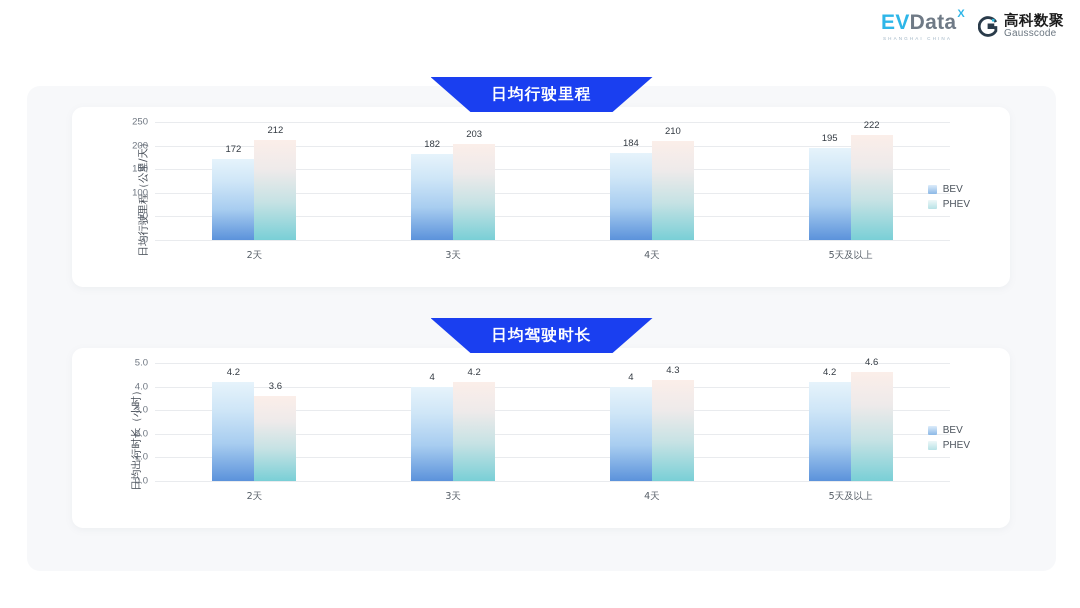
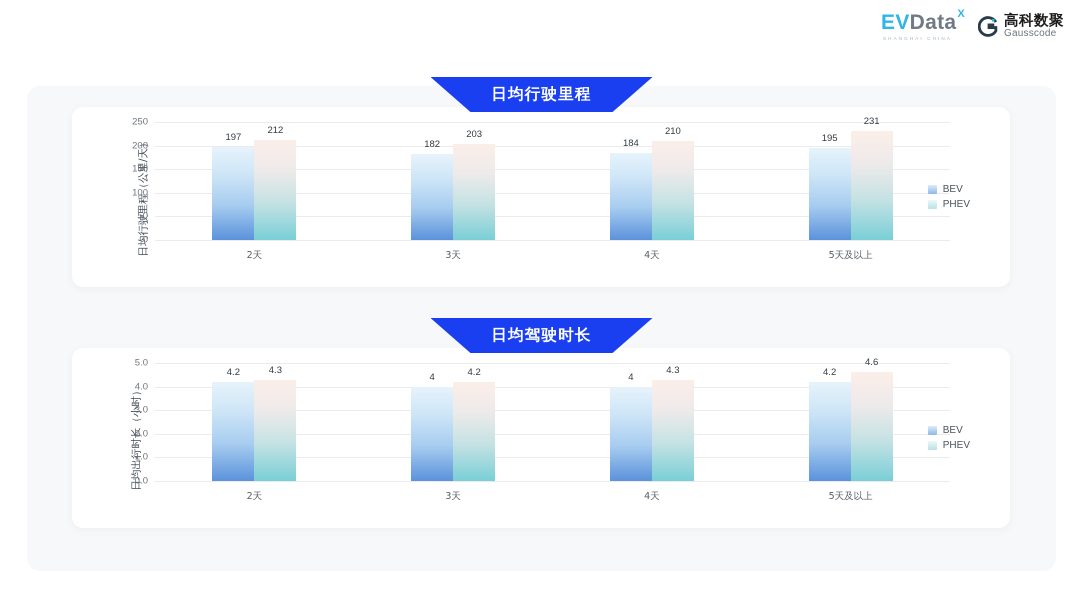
日均行驶里程/BEV/2天: 172 -> 197
日均行驶里程/PHEV/5天及以上: 222 -> 231
日均驾驶时长/PHEV/2天: 3.6 -> 4.3
